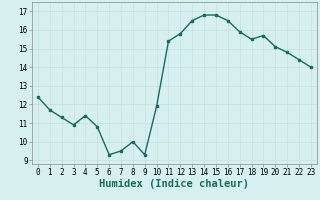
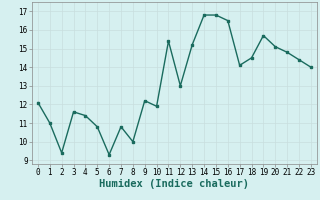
0: 12.4 -> 12.1
1: 11.7 -> 11.0
2: 11.3 -> 9.4
3: 10.9 -> 11.6
7: 9.5 -> 10.8
9: 9.3 -> 12.2
12: 15.8 -> 13.0
13: 16.5 -> 15.2
17: 15.9 -> 14.1
18: 15.5 -> 14.5
